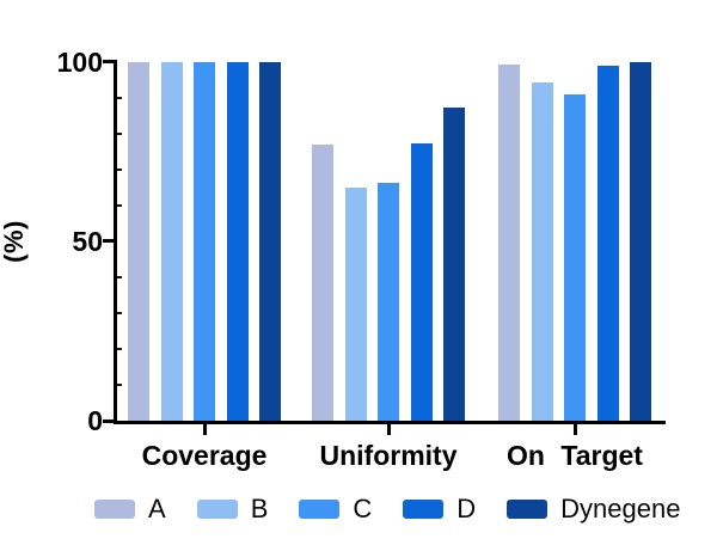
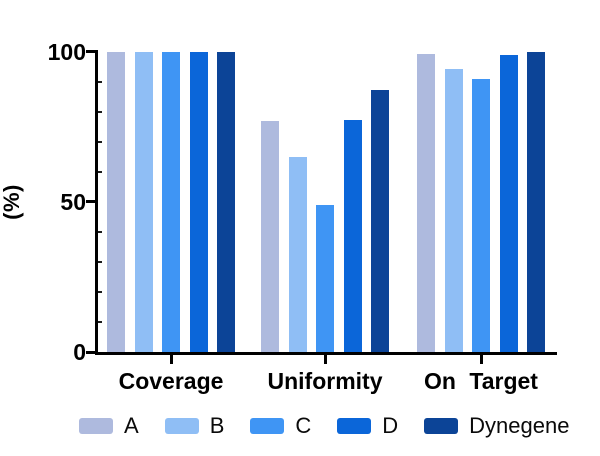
C/Uniformity: 66 -> 49
